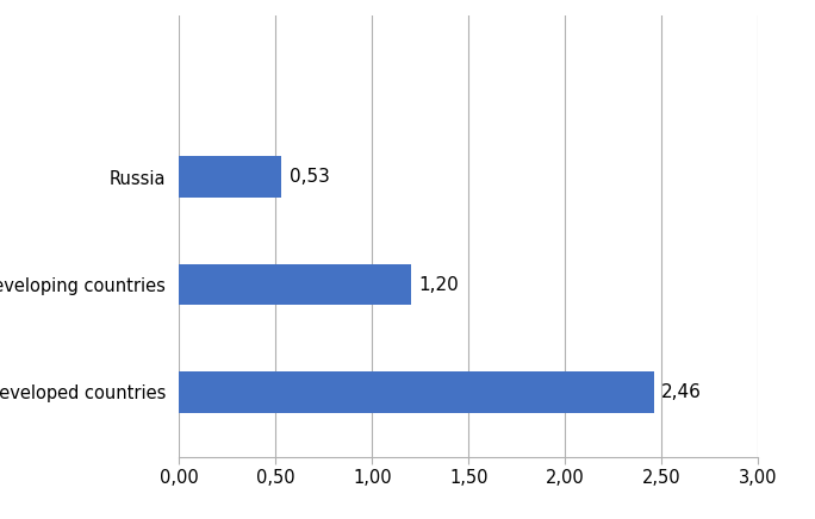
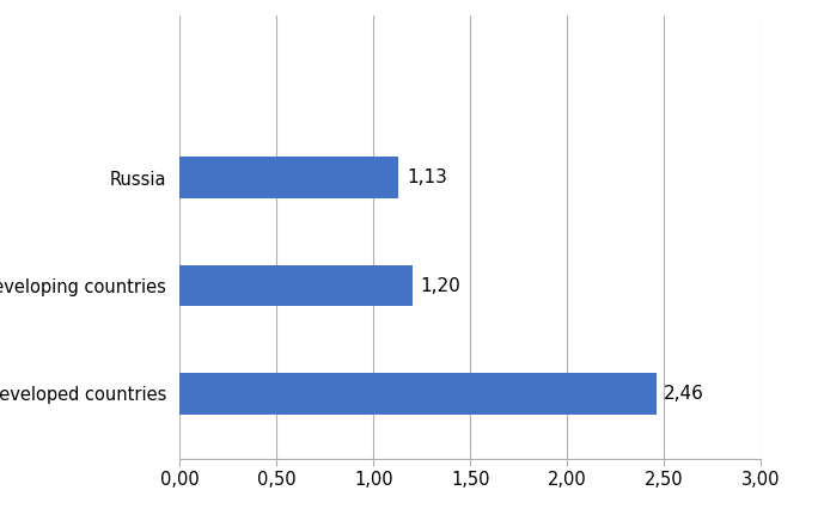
Russia: 0,53 -> 1,13
